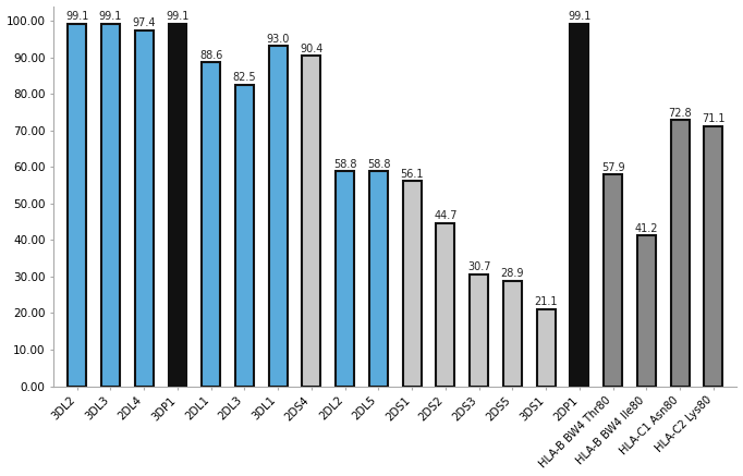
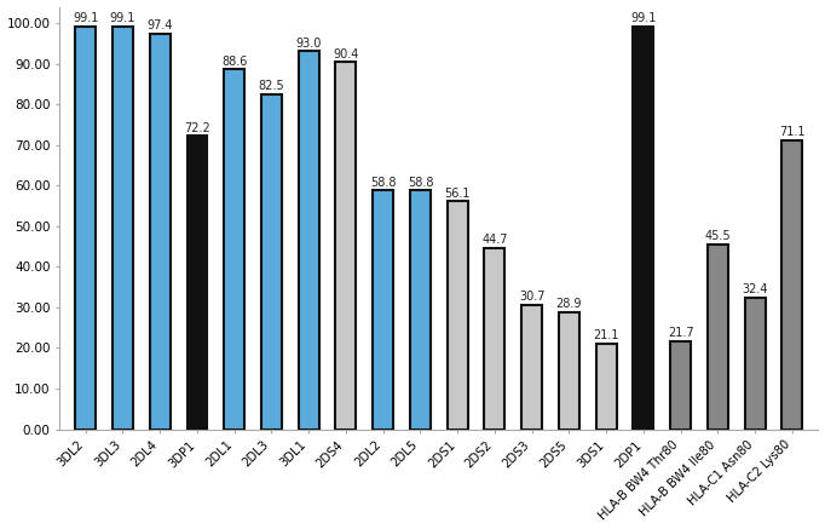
3DP1: 99.1 -> 72.2
HLA-B BW4 Thr80: 57.9 -> 21.7
HLA-B BW4 Ile80: 41.2 -> 45.5
HLA-C1 Asn80: 72.8 -> 32.4
